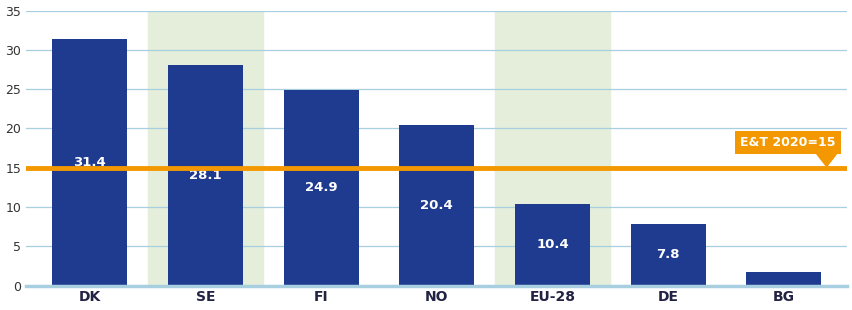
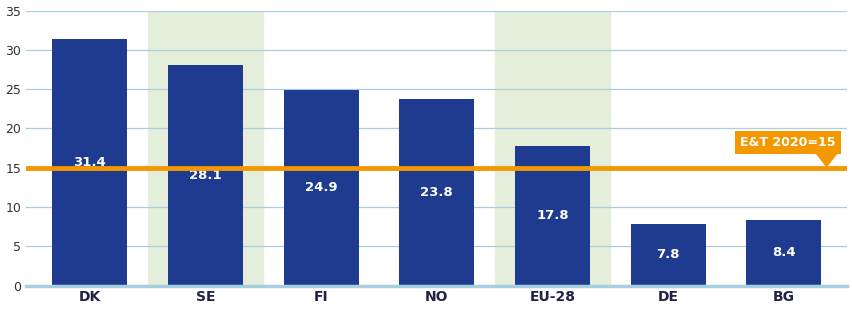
NO: 20.4 -> 23.8
EU-28: 10.4 -> 17.8
BG: 1.7 -> 8.4
